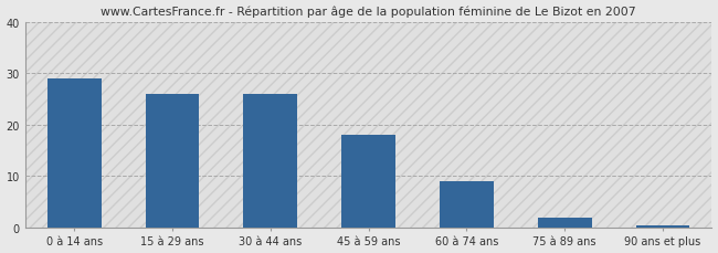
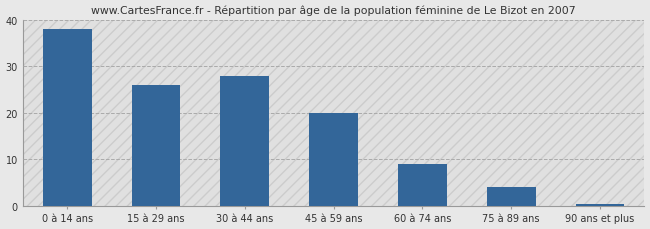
0 à 14 ans: 29.0 -> 38.0
30 à 44 ans: 26.0 -> 28.0
45 à 59 ans: 18.0 -> 20.0
75 à 89 ans: 2.0 -> 4.0
